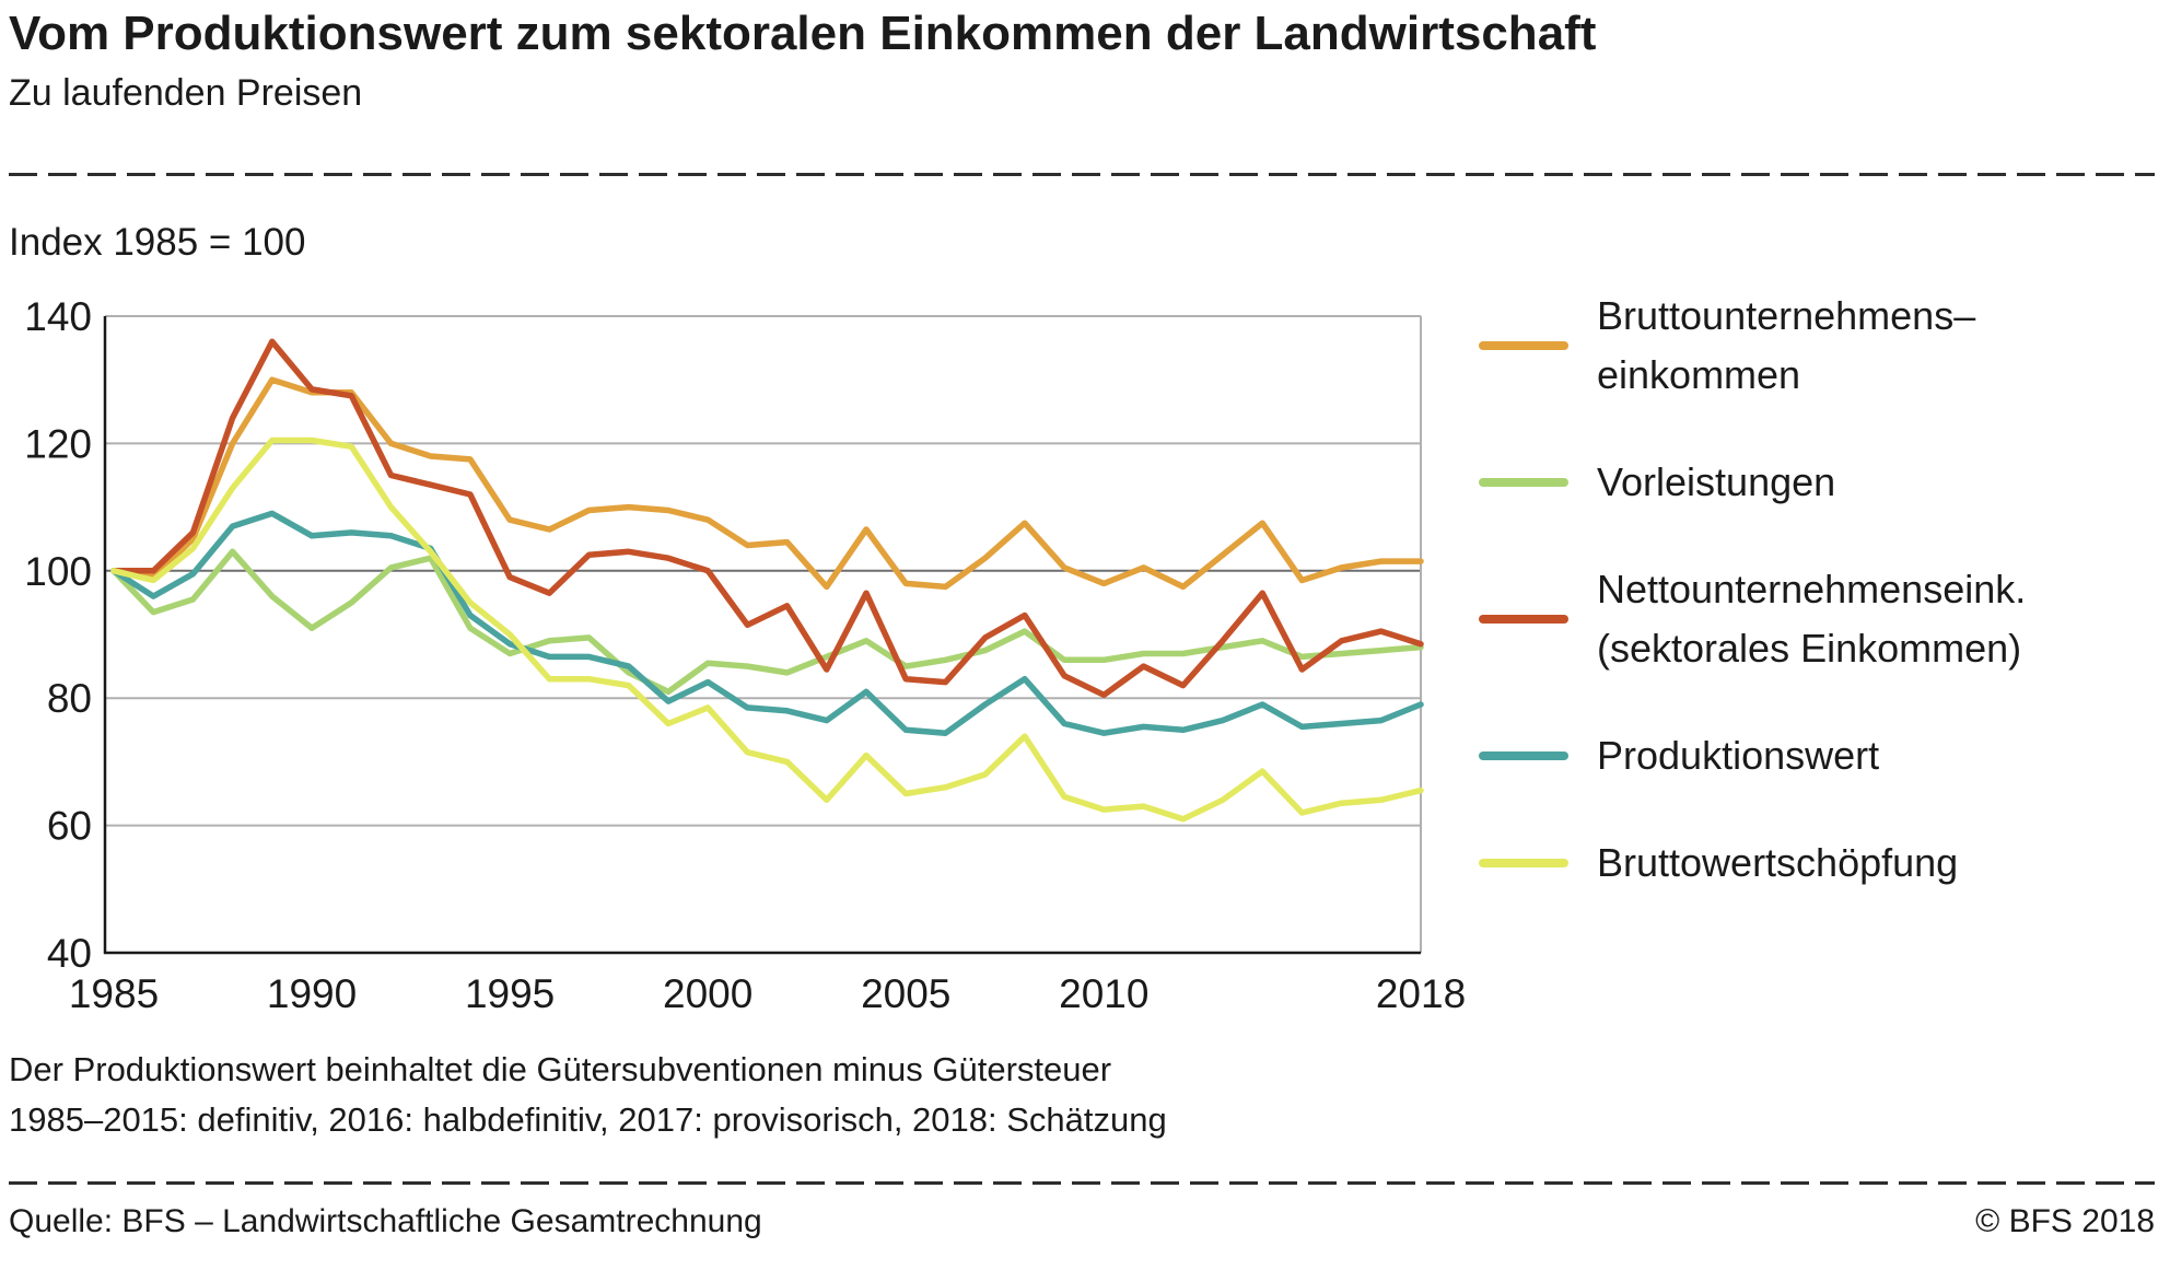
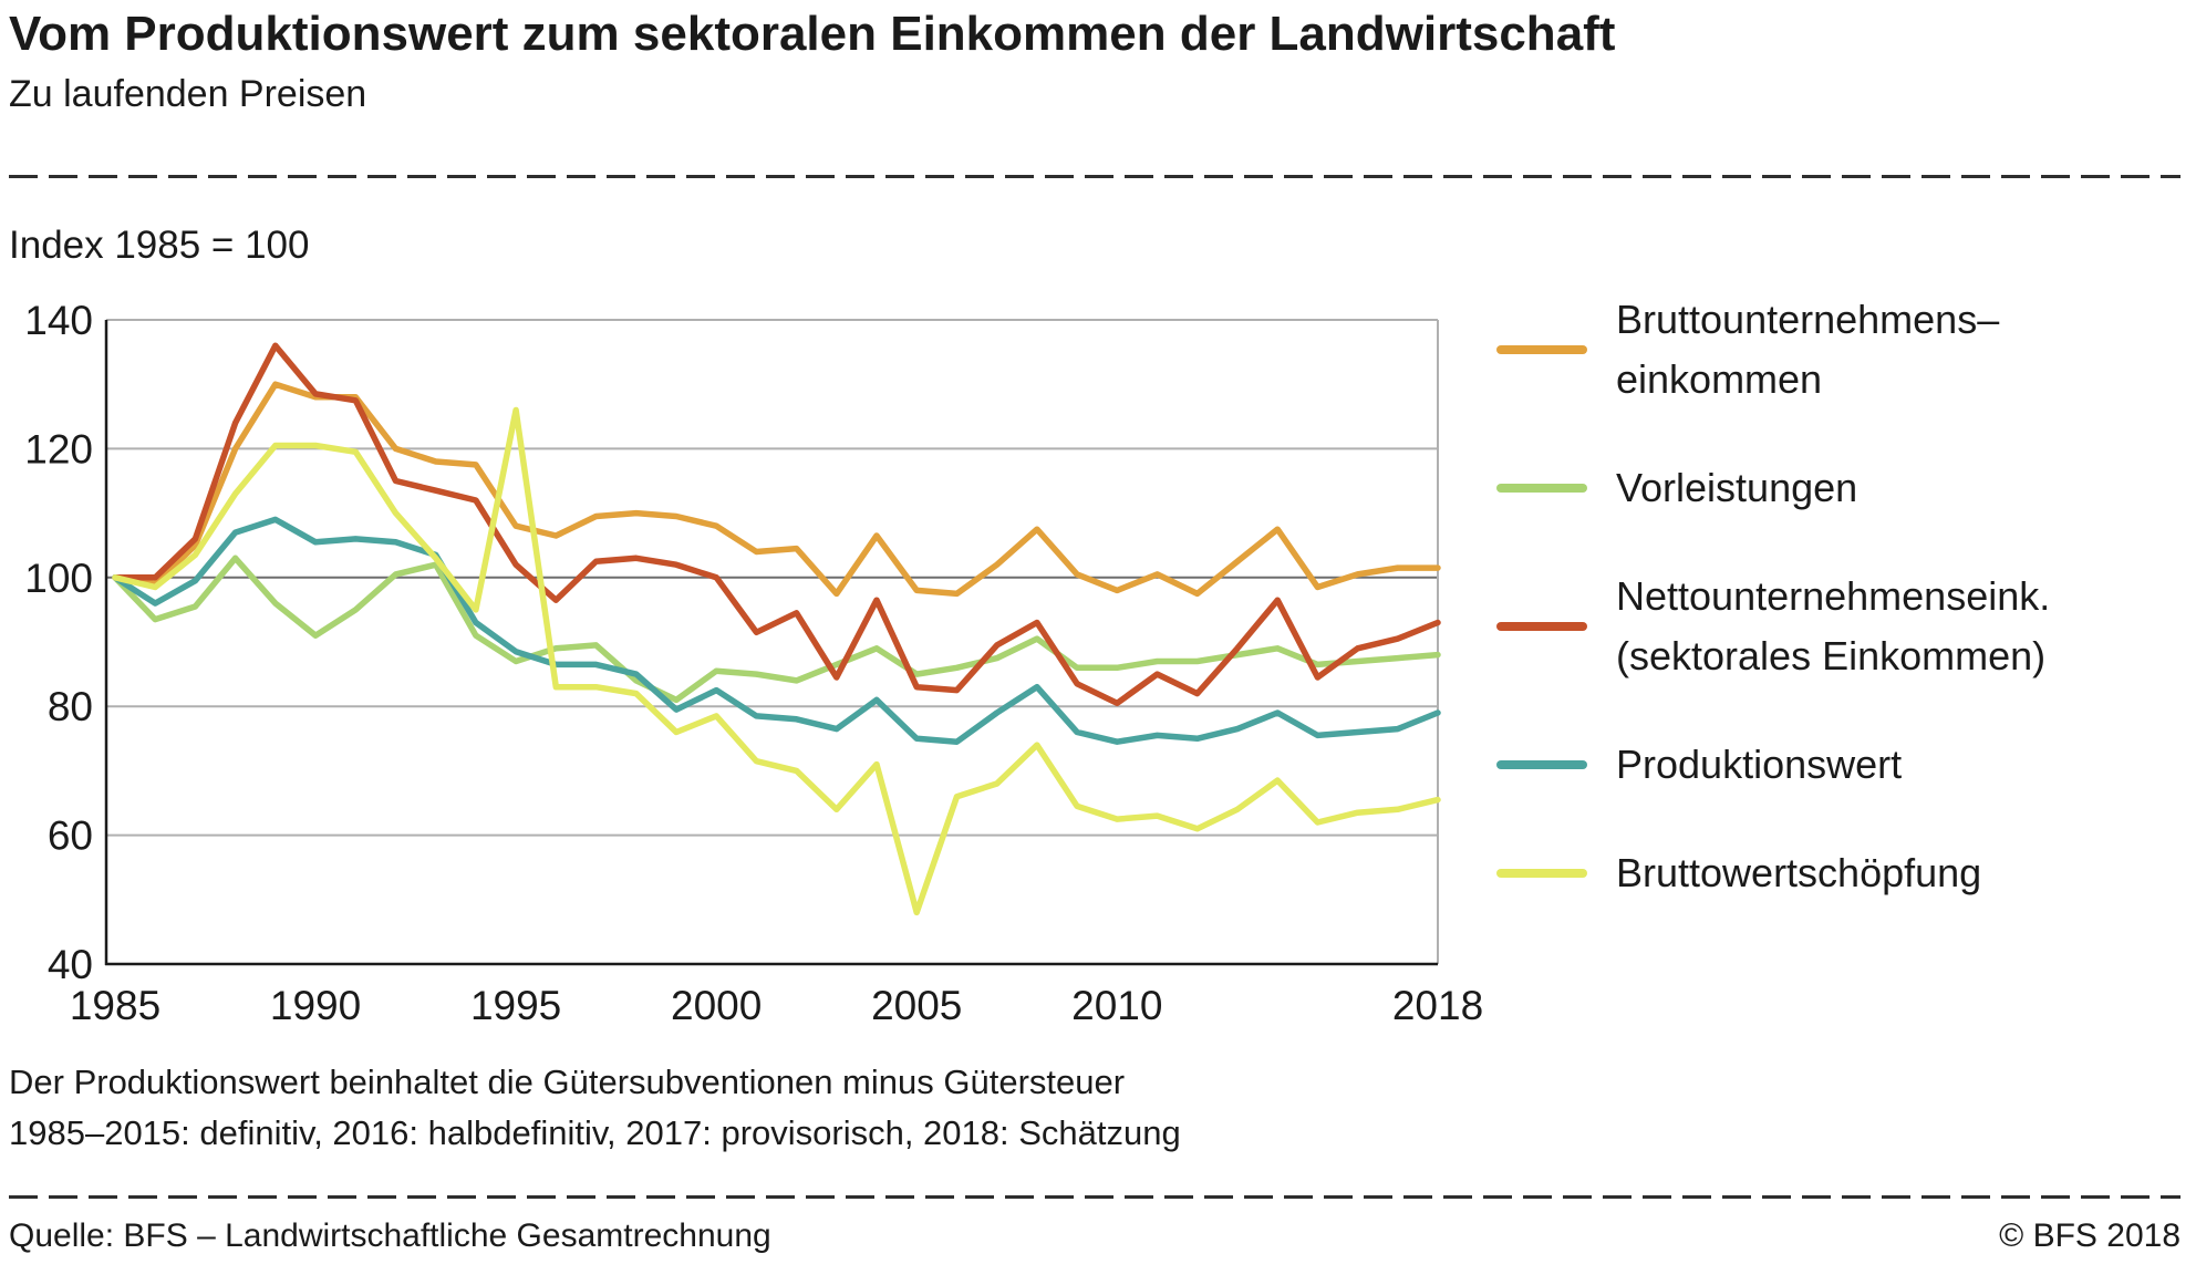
Nettounternehmenseink. (sektorales Einkommen)/1995: 99 -> 102
Bruttowertschöpfung/1995: 90 -> 126
Bruttowertschöpfung/2005: 65 -> 48
Nettounternehmenseink. (sektorales Einkommen)/2018: 88 -> 93
